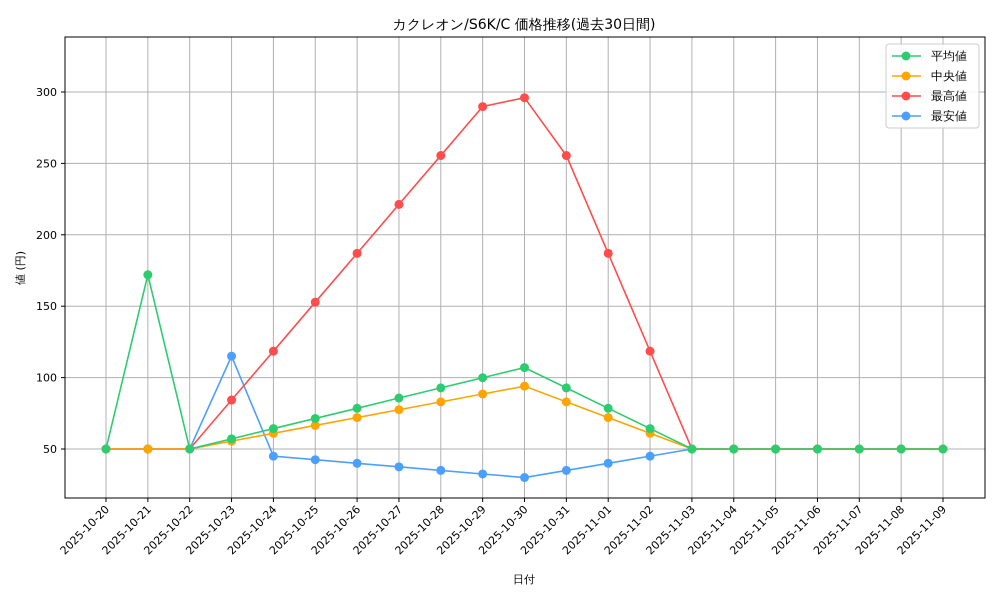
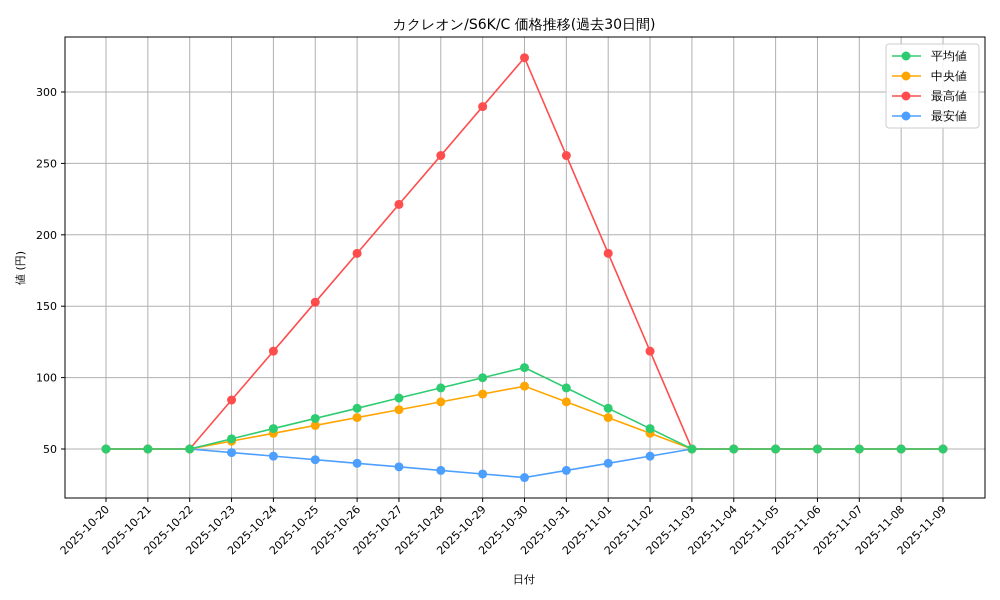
平均値/2025-10-21: 172 -> 50
最安値/2025-10-23: 115 -> 48
最高値/2025-10-30: 296 -> 324
